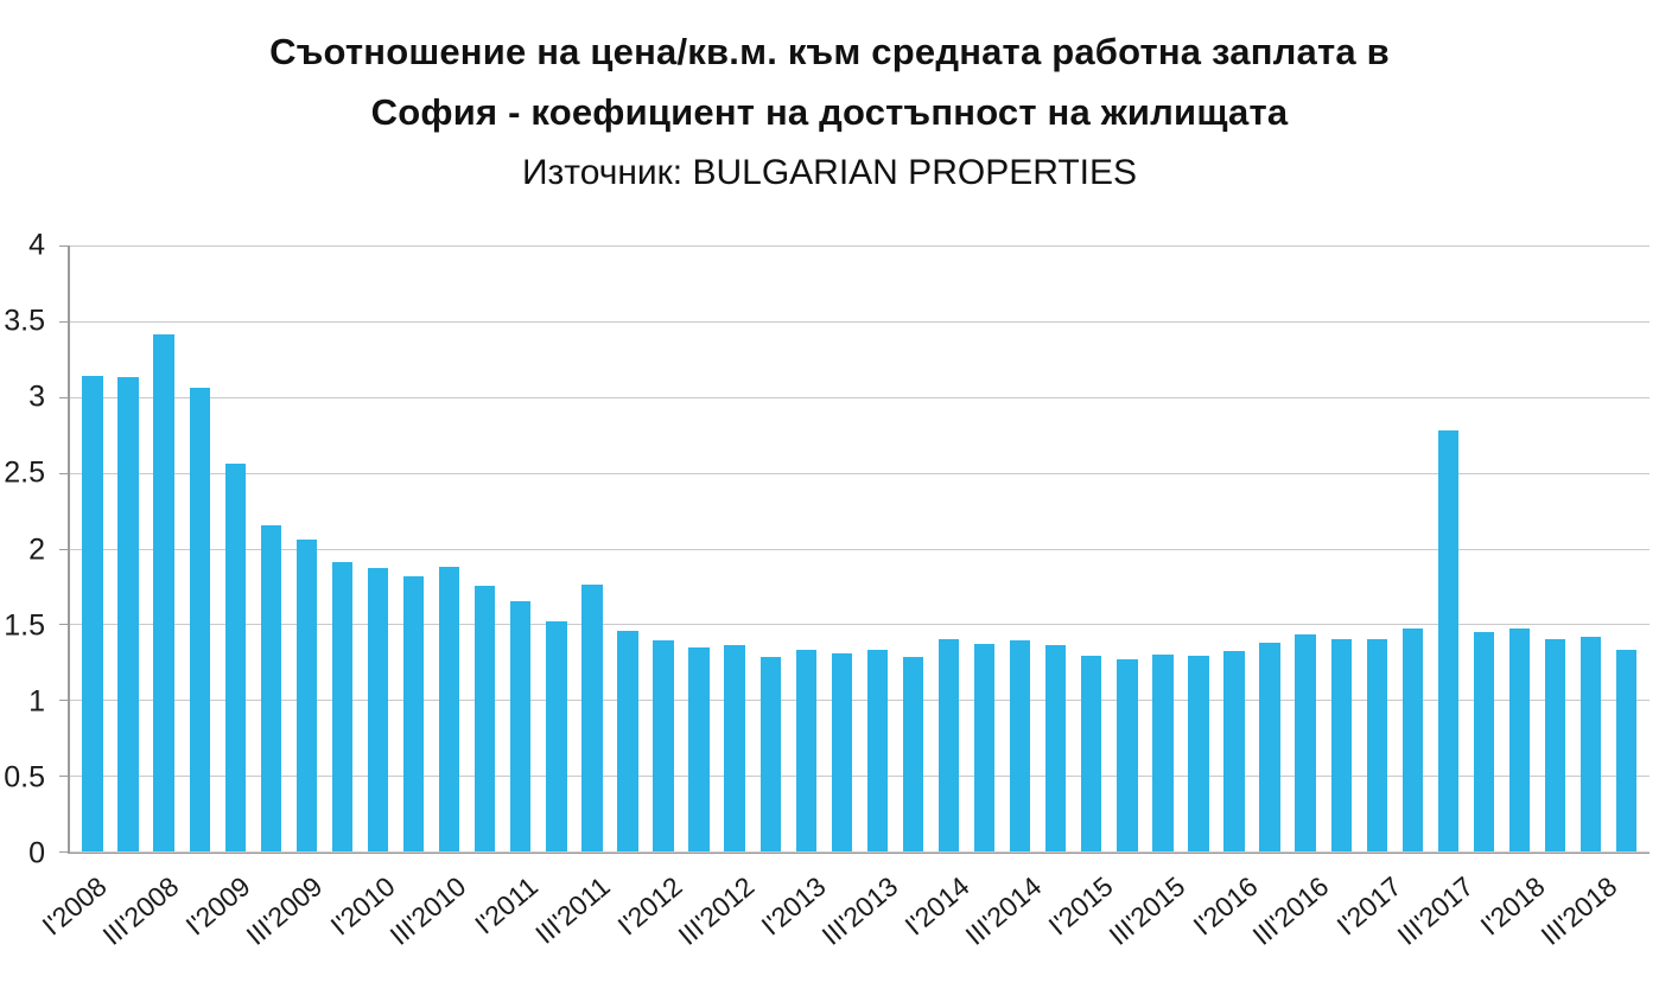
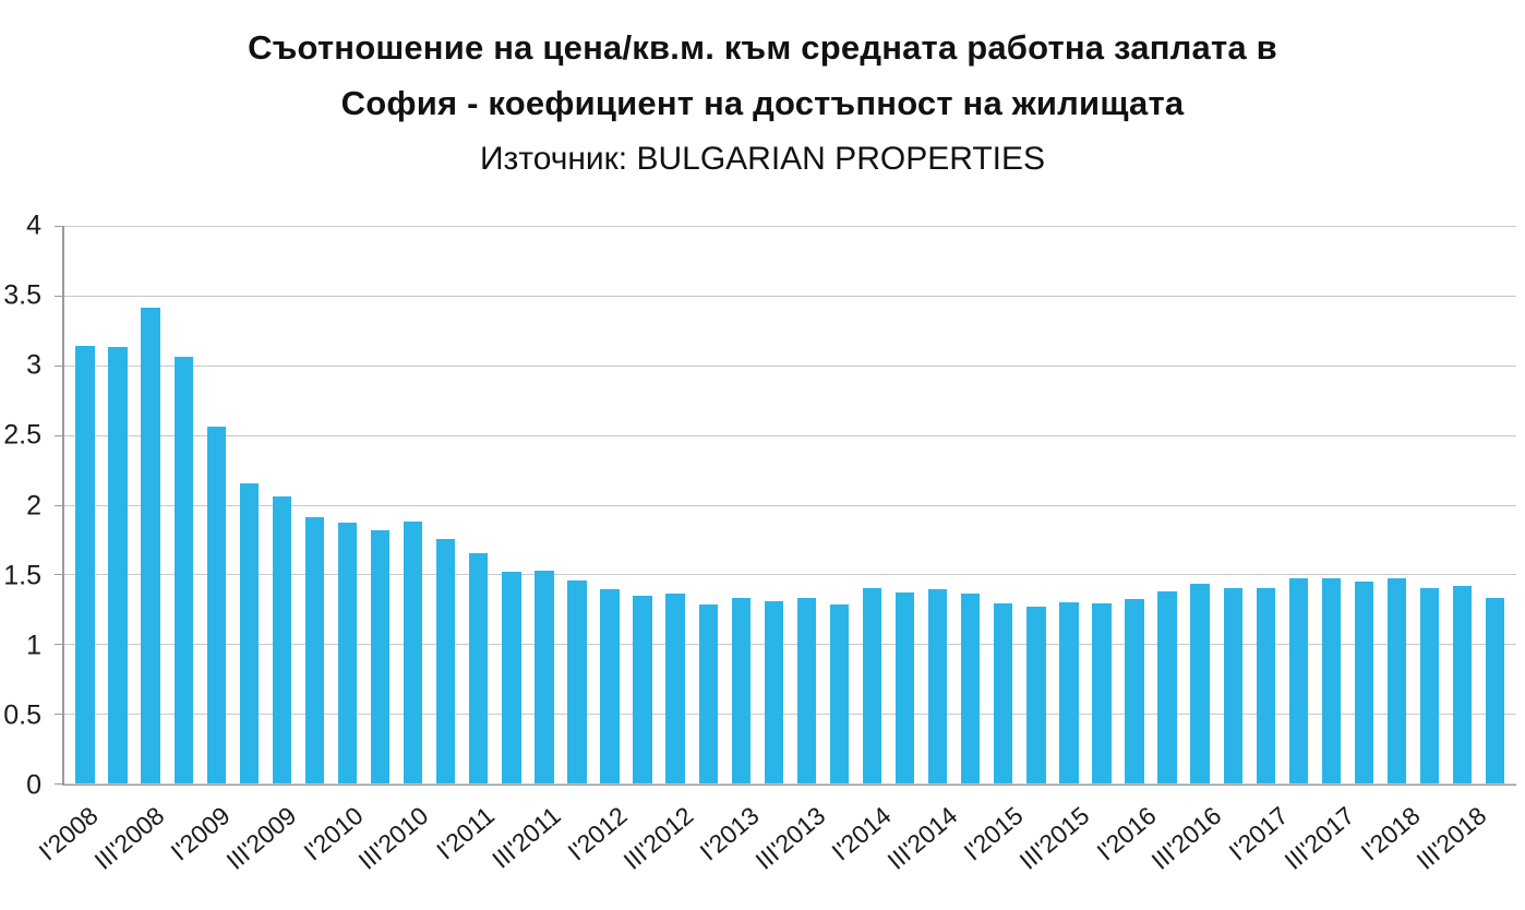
III'2011: 1.76 -> 1.53
III'2017: 2.78 -> 1.47
